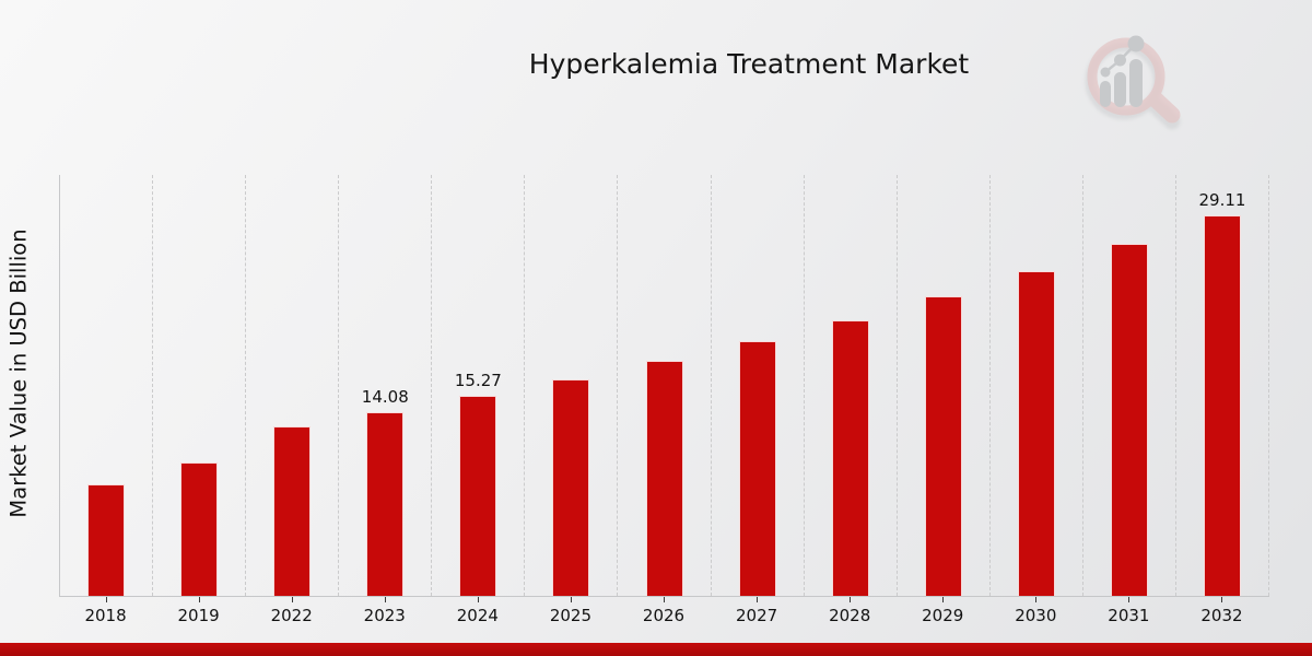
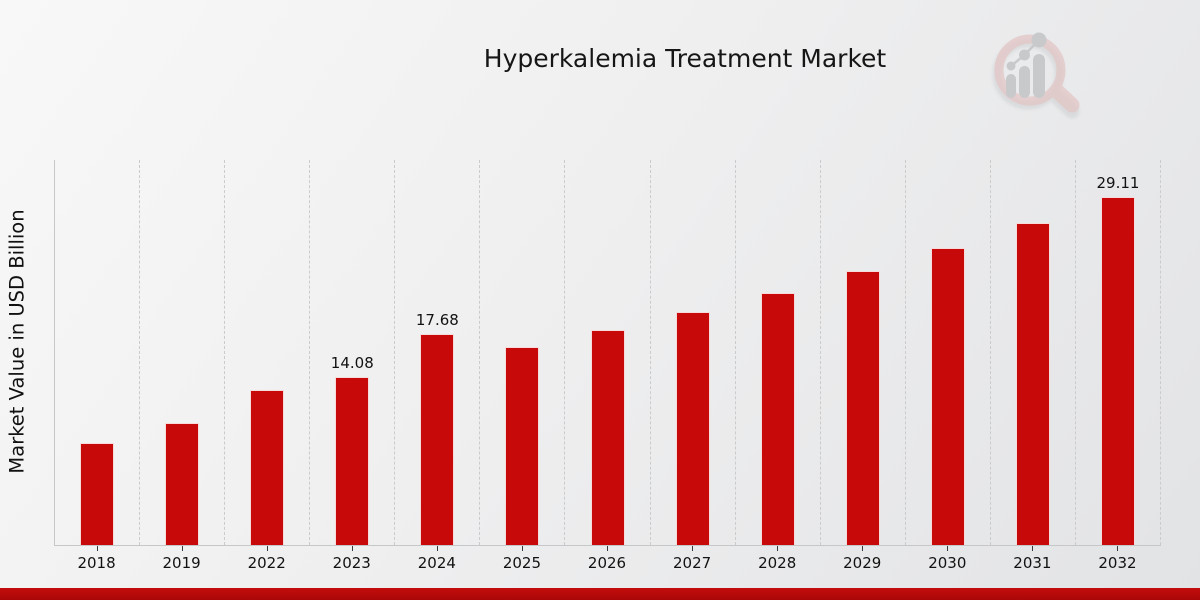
2024: 15.27 -> 17.68
